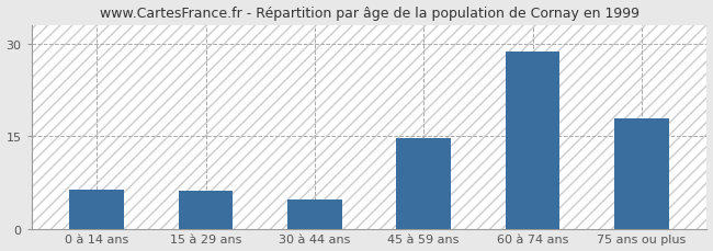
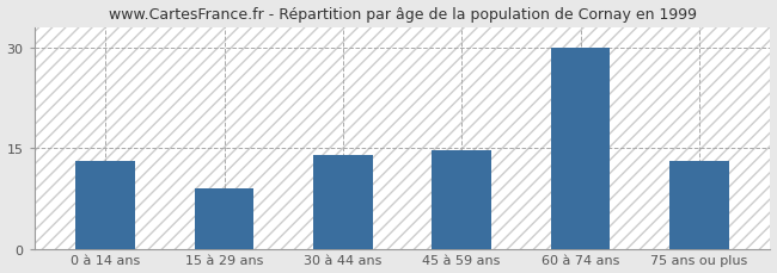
0 à 14 ans: 6.4 -> 13.0
15 à 29 ans: 6.2 -> 9.0
30 à 44 ans: 4.8 -> 14.0
60 à 74 ans: 28.8 -> 30.0
75 ans ou plus: 17.8 -> 13.0
